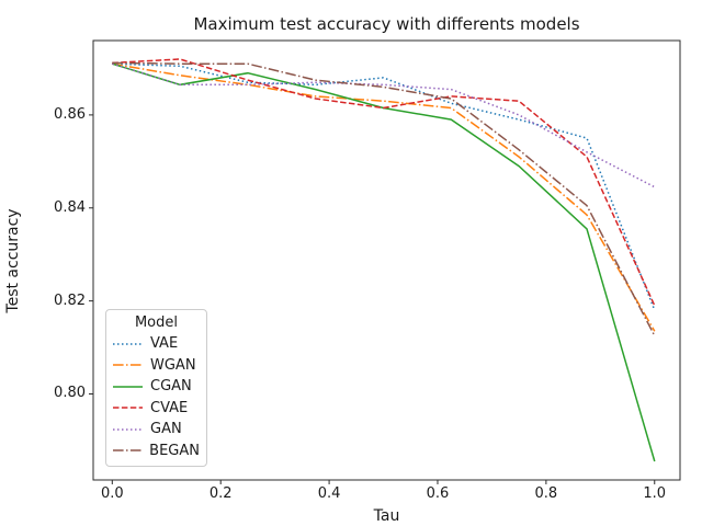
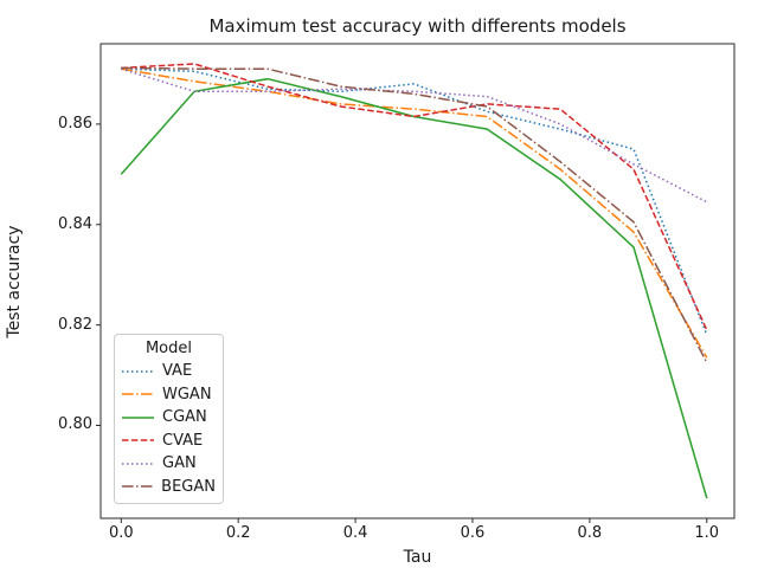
CGAN/0.0: 0.87 -> 0.85
